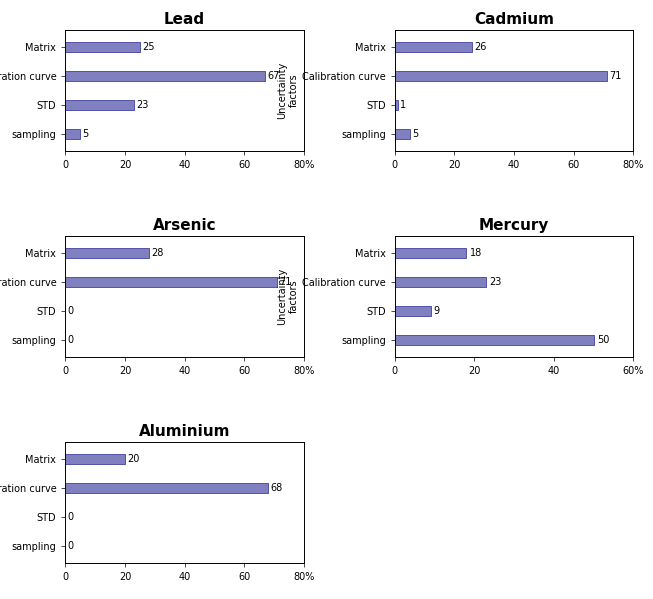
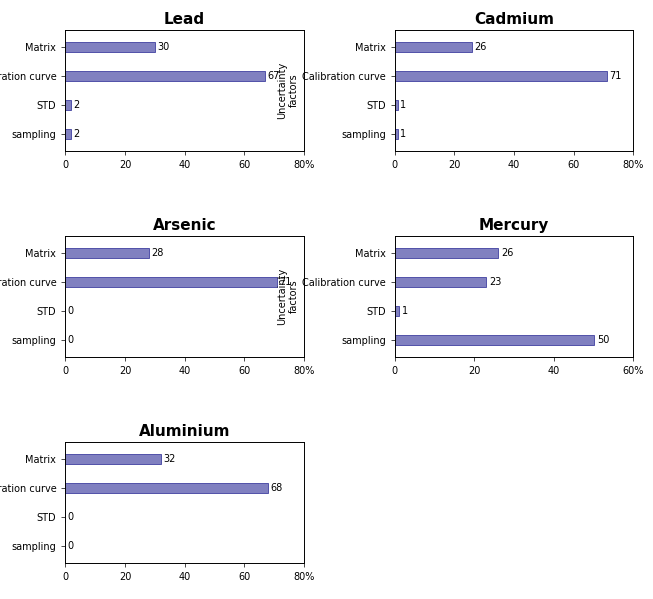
Lead/Matrix: 25 -> 30
Lead/STD: 23 -> 2
Lead/sampling: 5 -> 2
Cadmium/sampling: 5 -> 1
Mercury/Matrix: 18 -> 26
Mercury/STD: 9 -> 1
Aluminium/Matrix: 20 -> 32
